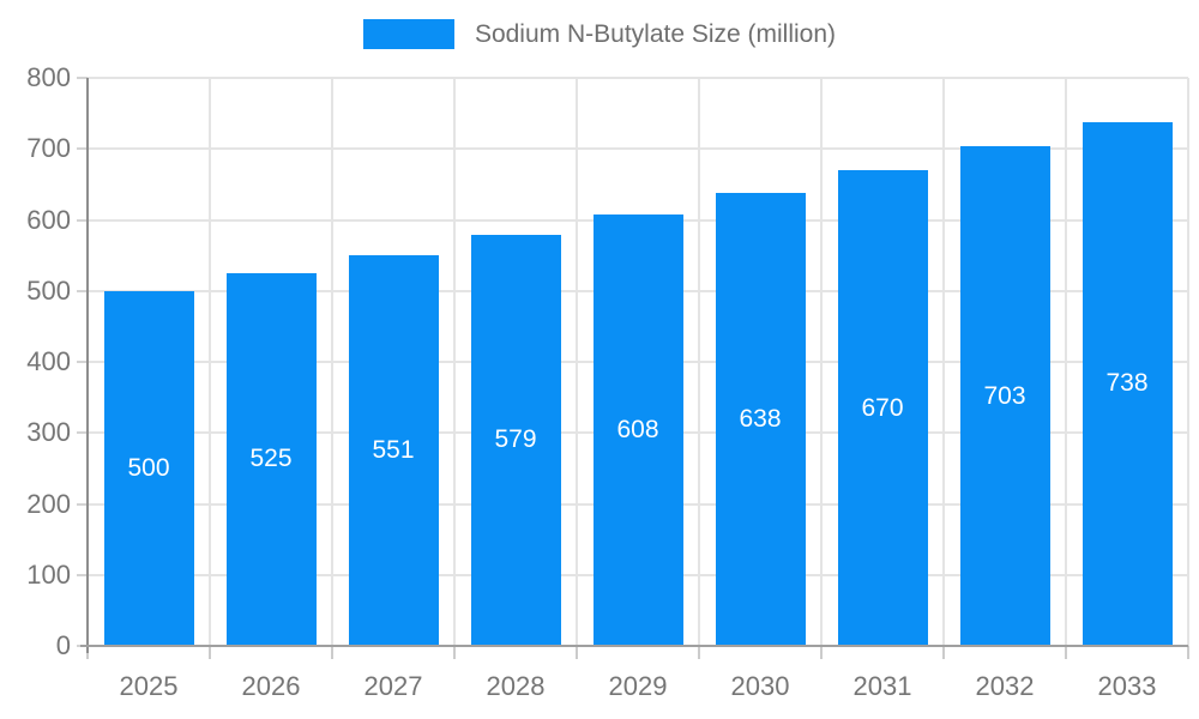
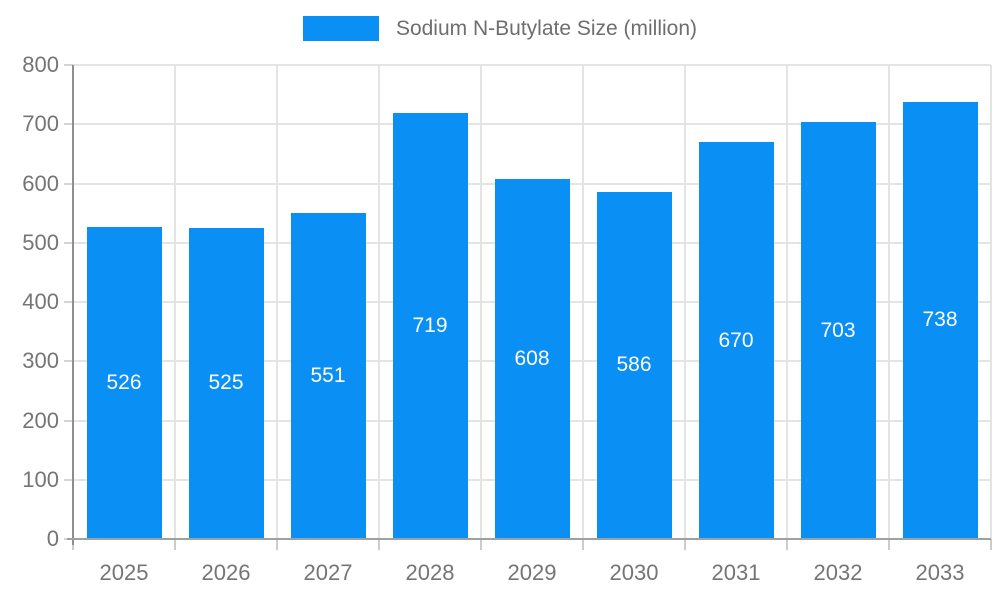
2025: 500 -> 526
2028: 579 -> 719
2030: 638 -> 586
